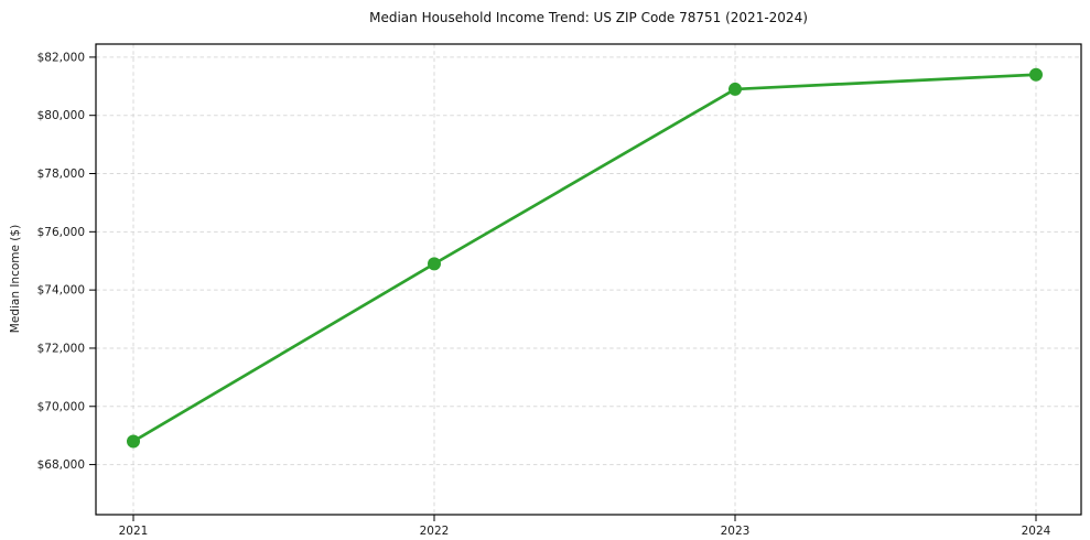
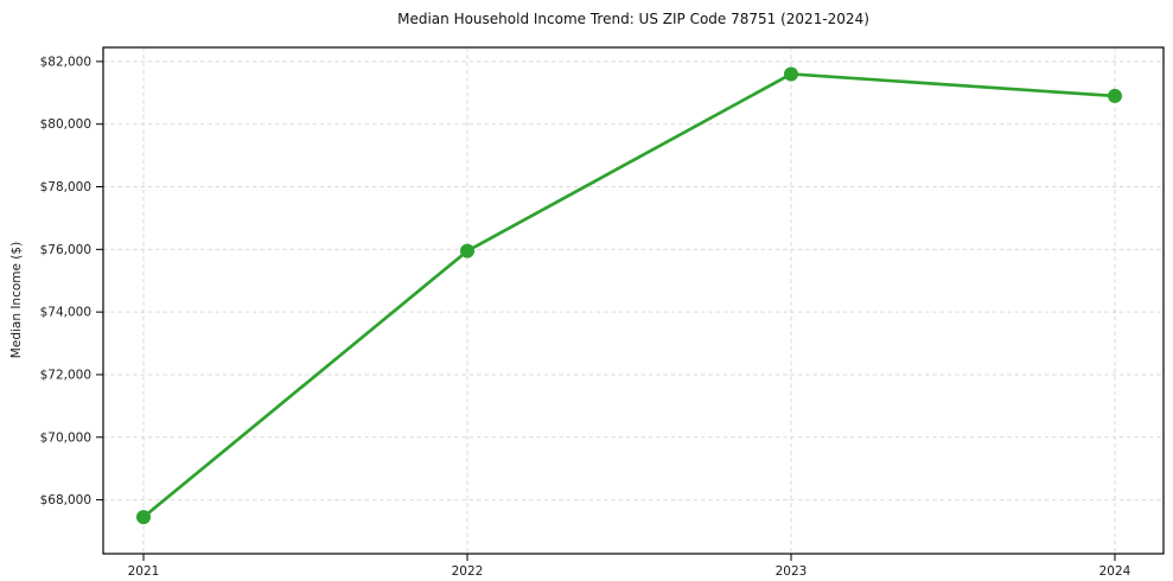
2021: $68800 -> $67400
2022: $74900 -> $76000
2023: $80900 -> $81600
2024: $81400 -> $80900
